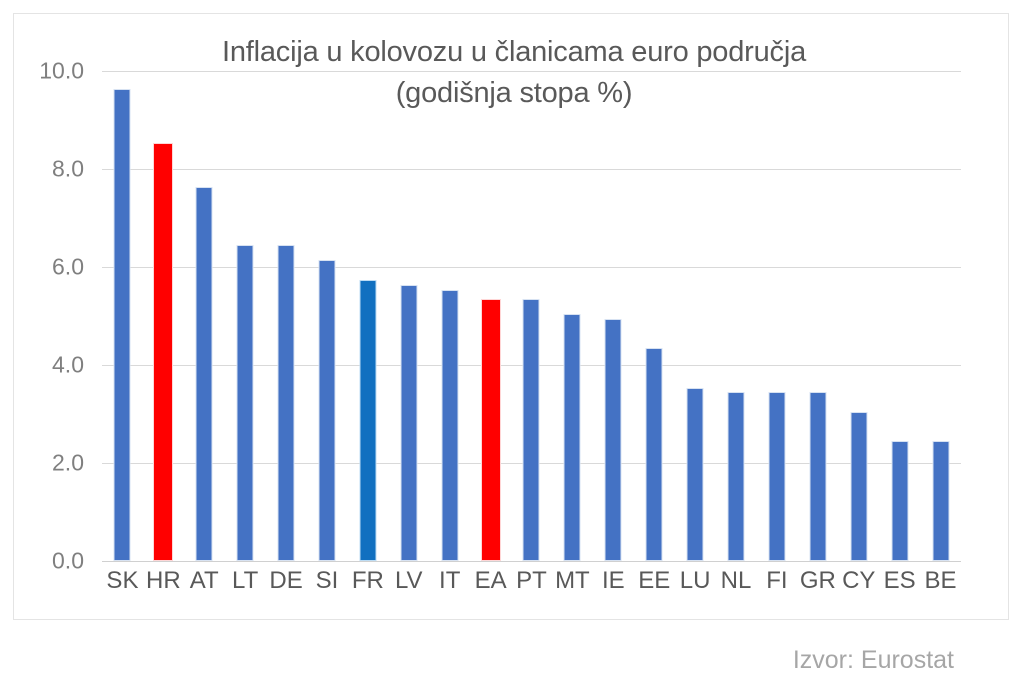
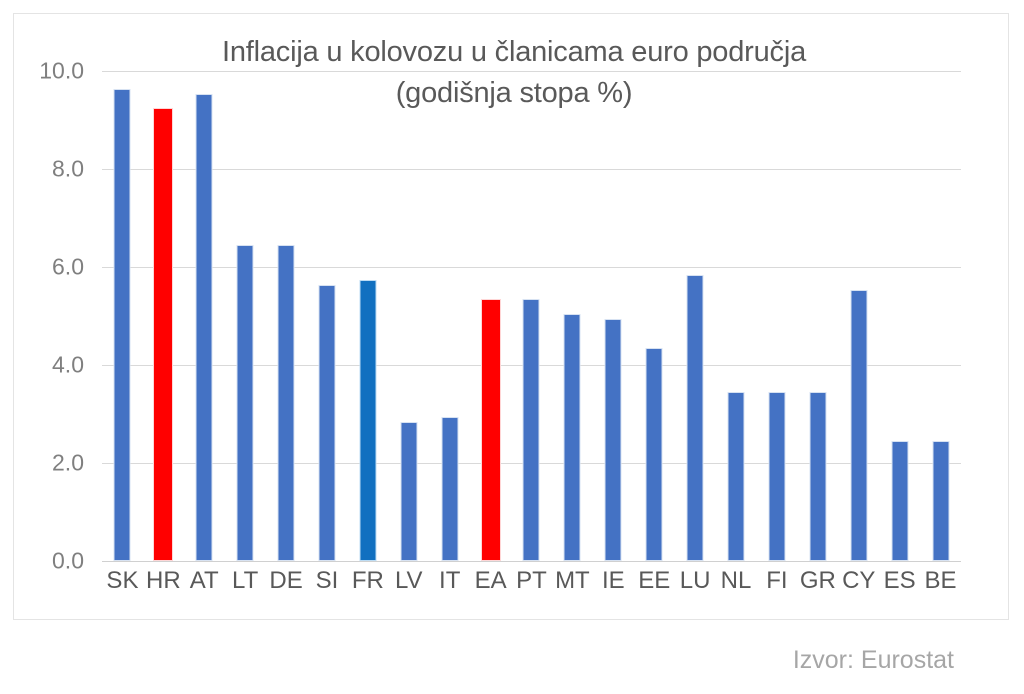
HR: 8.5 -> 9.2
AT: 7.6 -> 9.5
SI: 6.1 -> 5.6
LV: 5.6 -> 2.8
IT: 5.5 -> 2.9
LU: 3.5 -> 5.8
CY: 3.0 -> 5.5
